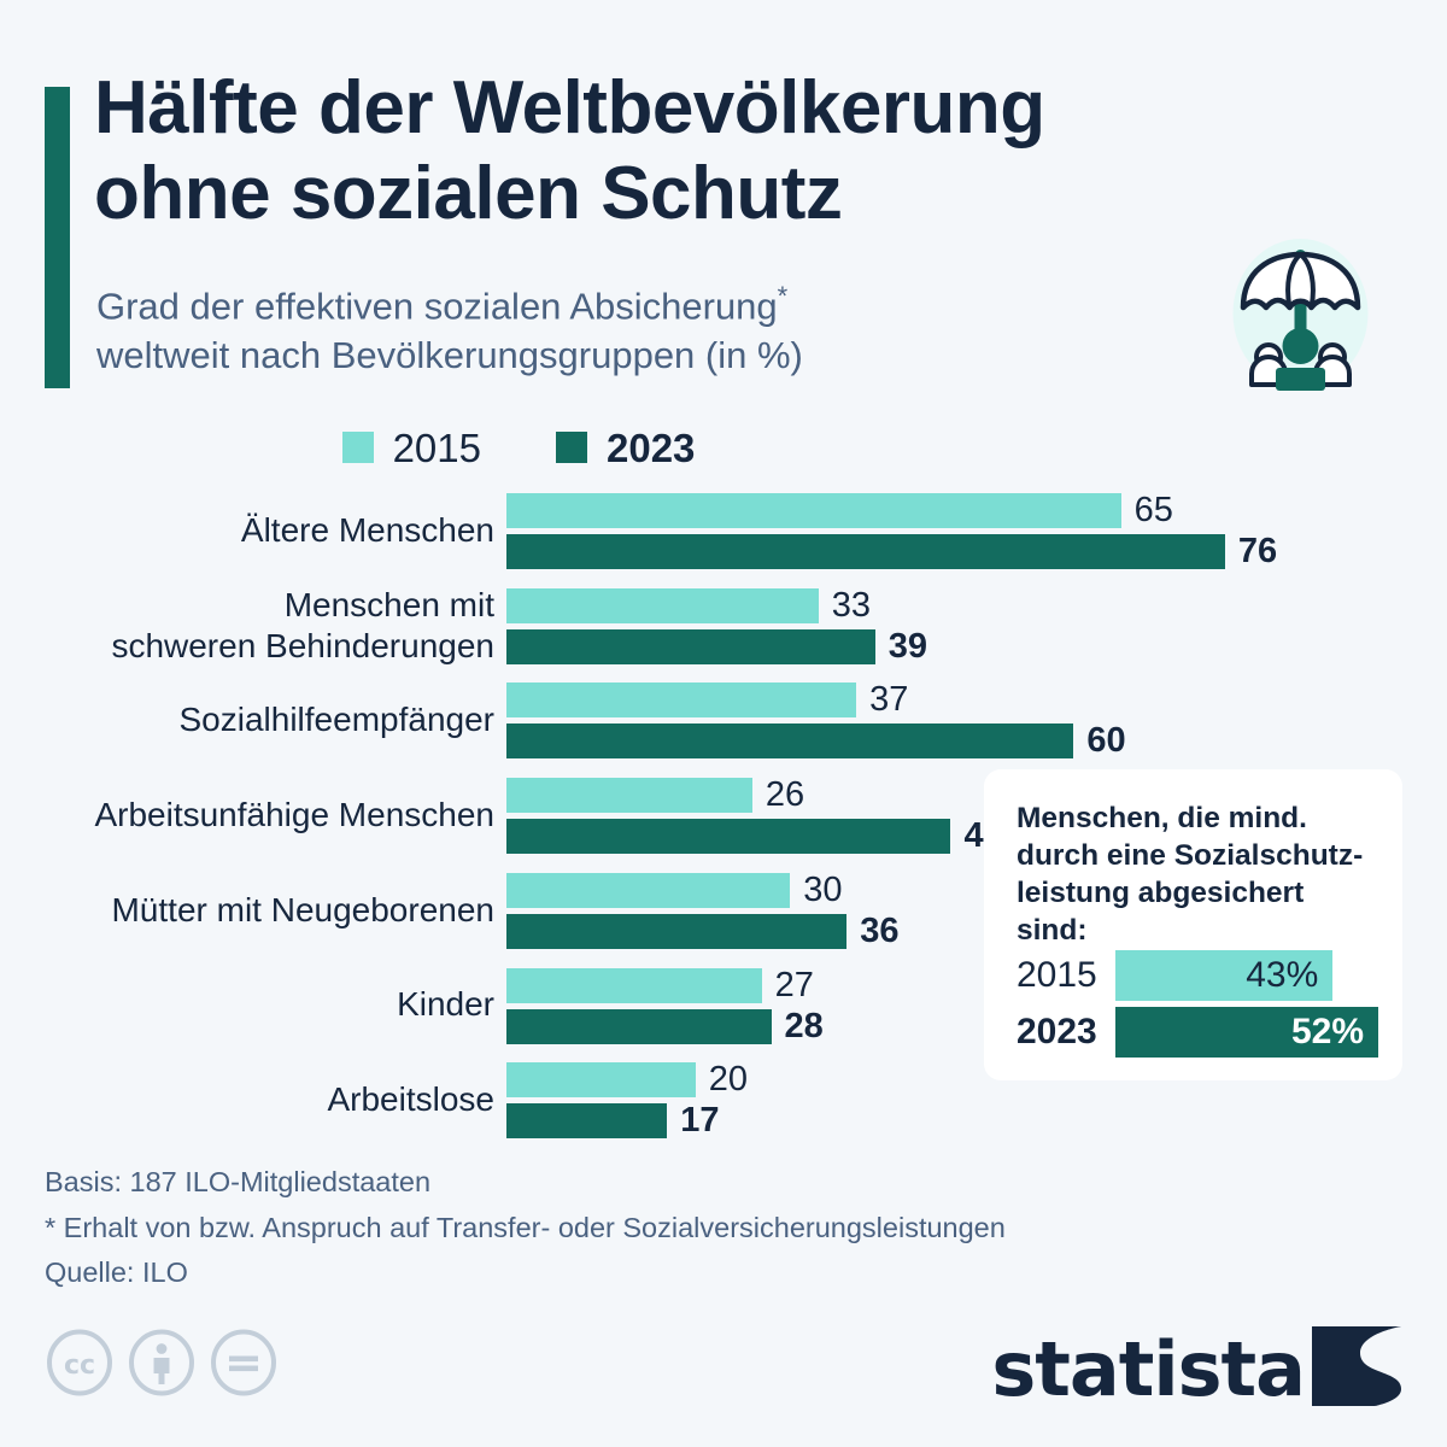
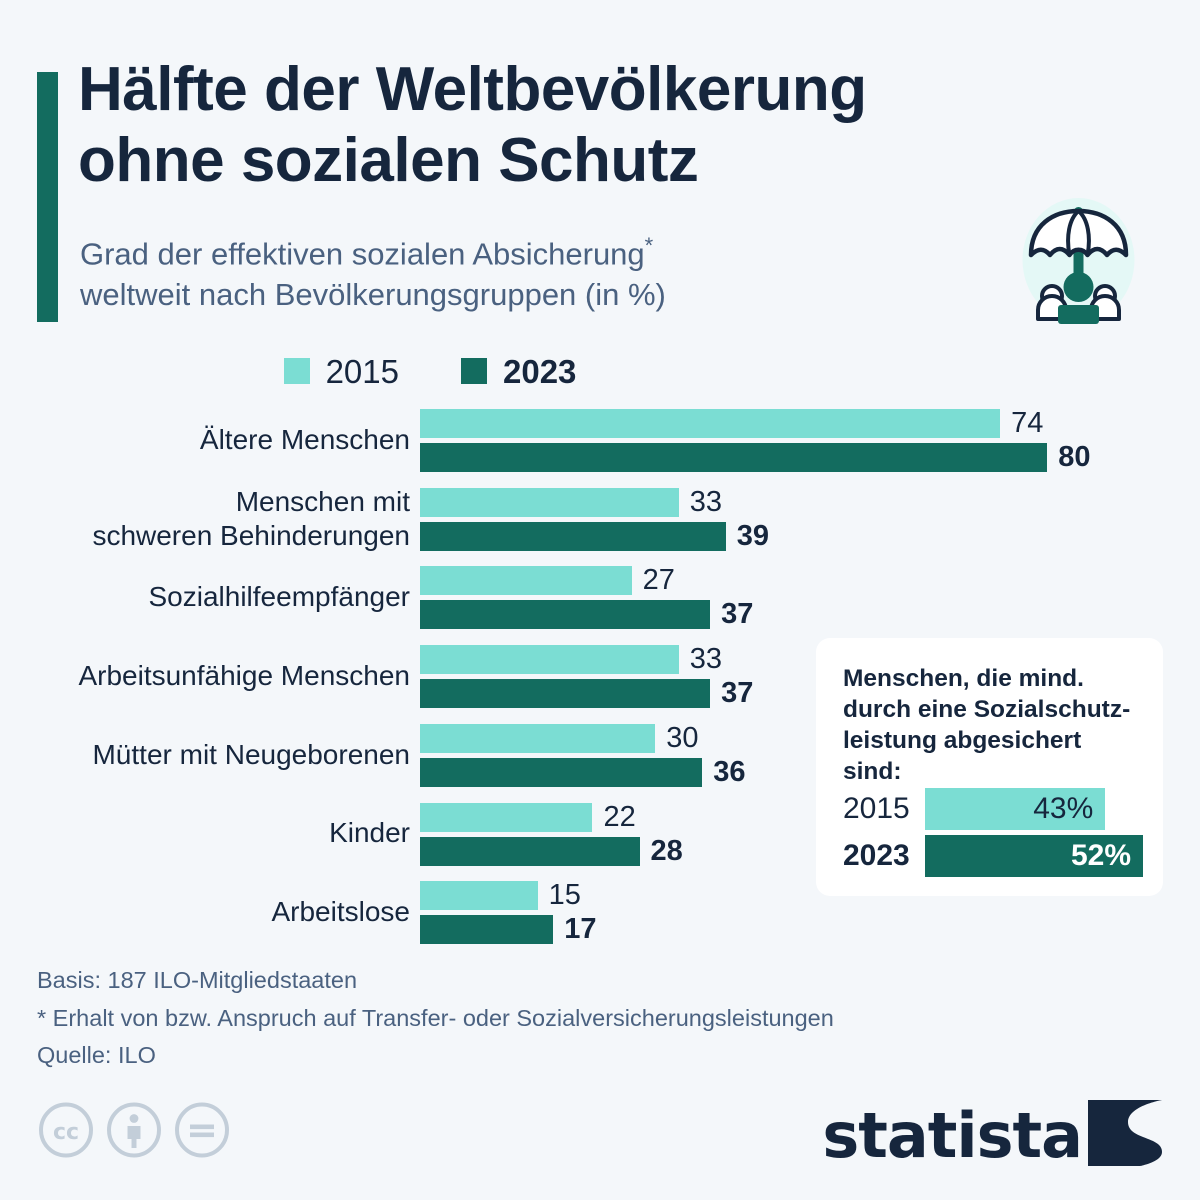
2015/Ältere Menschen: 65 -> 74
2023/Ältere Menschen: 76 -> 80
2015/Sozialhilfeempfänger: 37 -> 27
2023/Sozialhilfeempfänger: 60 -> 37
2015/Arbeitsunfähige Menschen: 26 -> 33
2023/Arbeitsunfähige Menschen: 47 -> 37
2015/Kinder: 27 -> 22
2015/Arbeitslose: 20 -> 15
